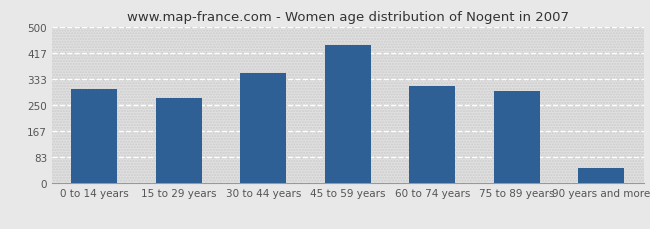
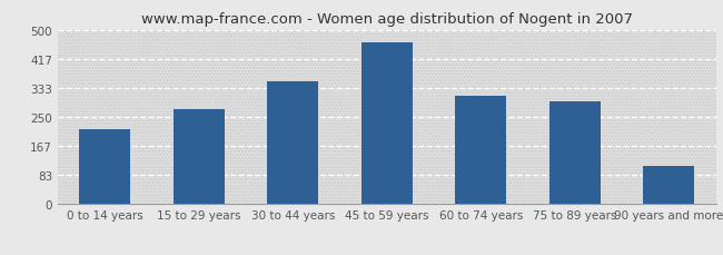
0 to 14 years: 300 -> 215
45 to 59 years: 440 -> 465
90 years and more: 47 -> 110
